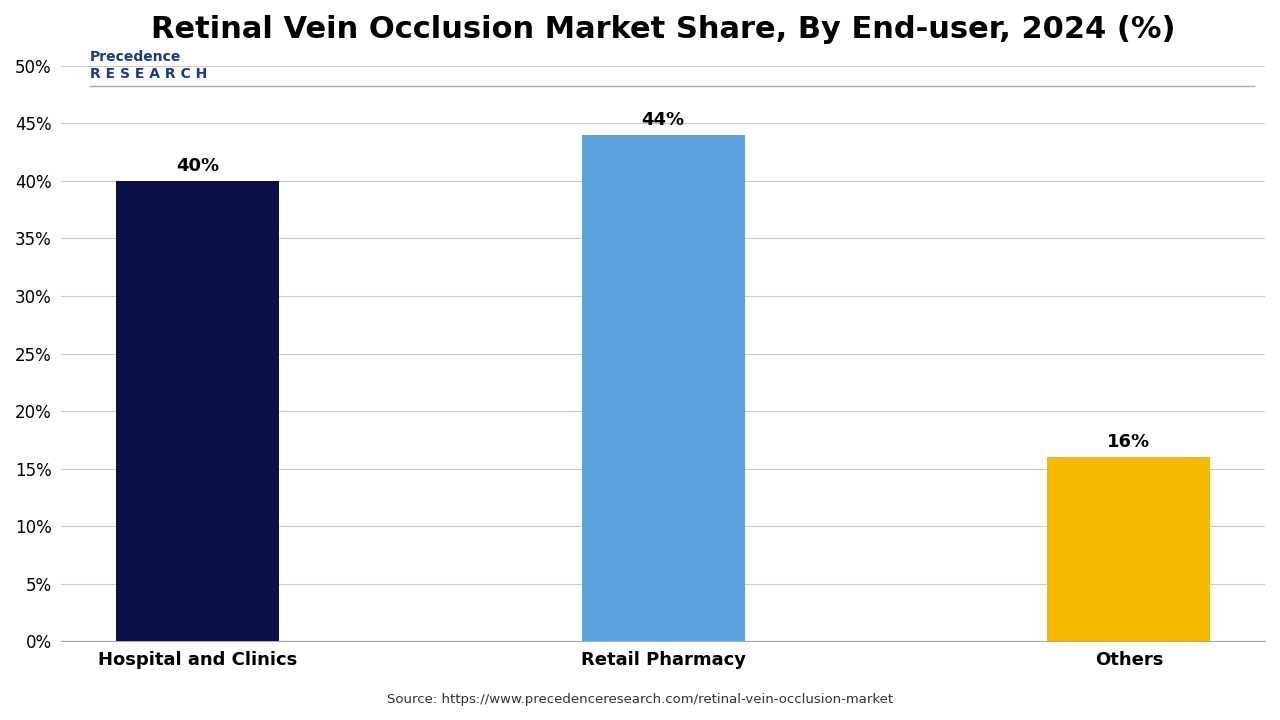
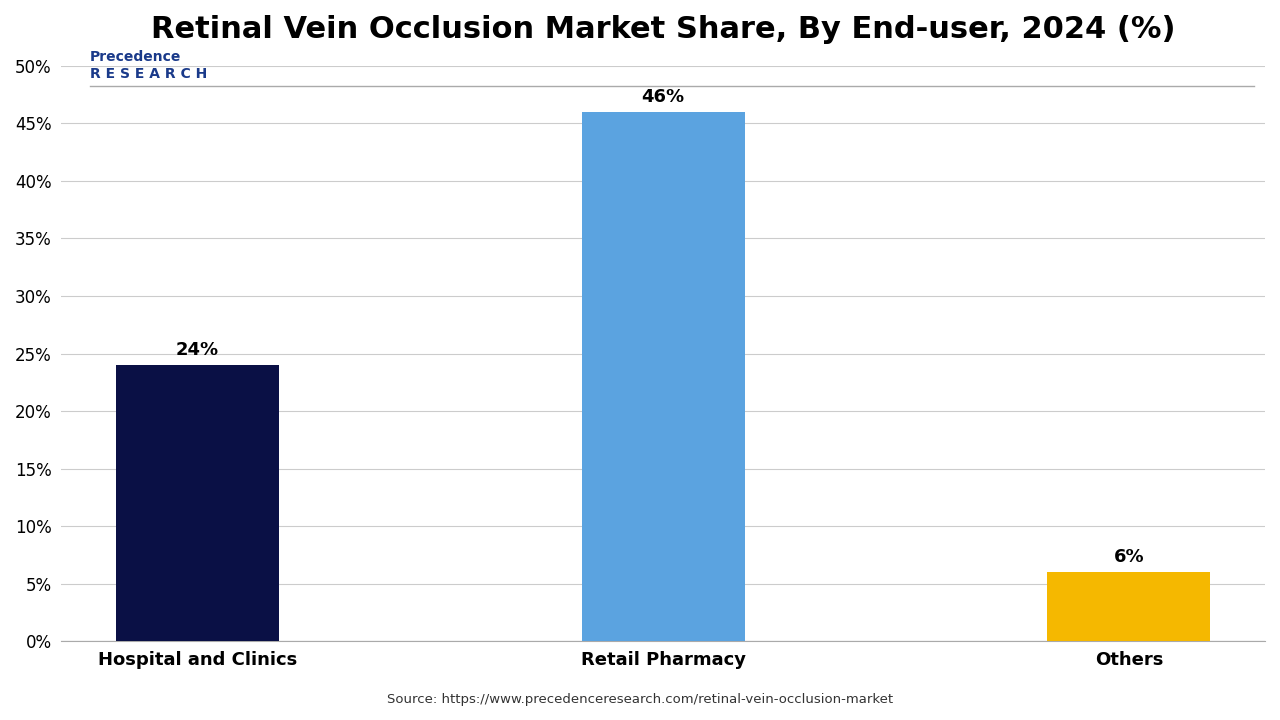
Hospital and Clinics: 40% -> 24%
Retail Pharmacy: 44% -> 46%
Others: 16% -> 6%
